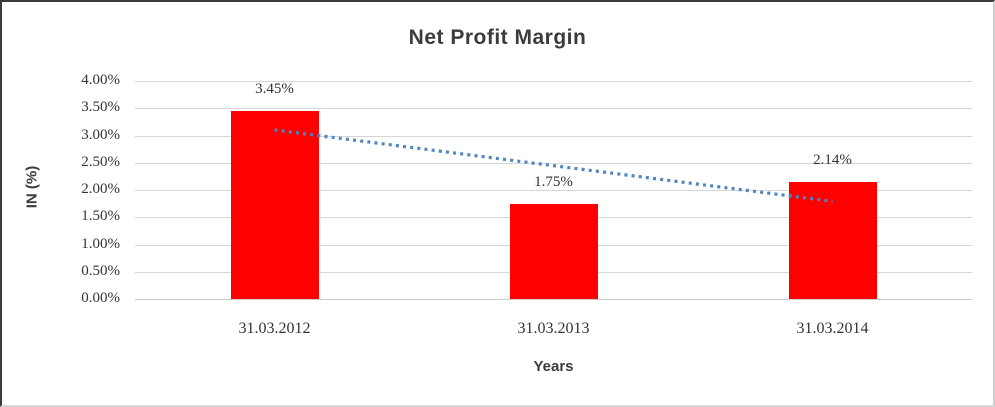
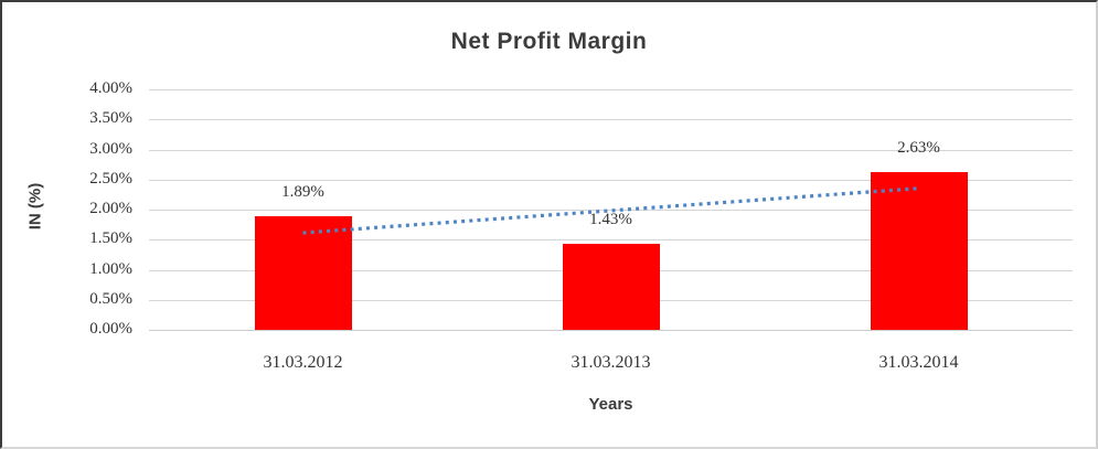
31.03.2012: 3.45% -> 1.89%
31.03.2013: 1.75% -> 1.43%
31.03.2014: 2.14% -> 2.63%
